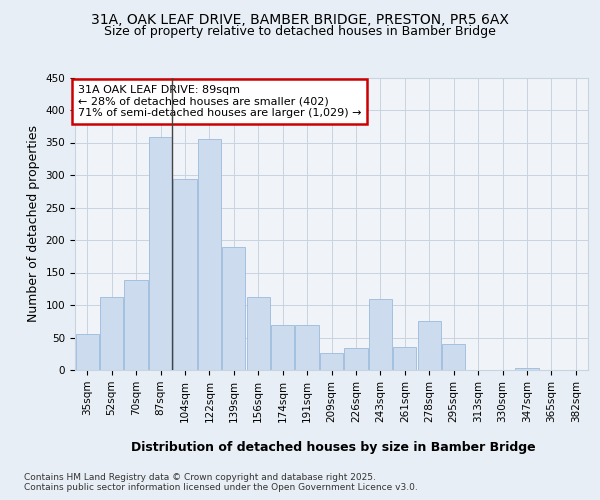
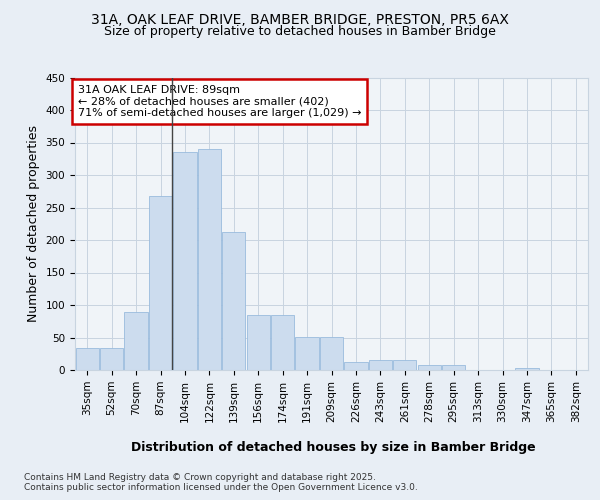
35sqm: 56 -> 34
52sqm: 112 -> 34
70sqm: 138 -> 90
87sqm: 358 -> 268
104sqm: 294 -> 335
122sqm: 356 -> 340
139sqm: 190 -> 213
156sqm: 112 -> 85
174sqm: 70 -> 85
191sqm: 70 -> 51
209sqm: 26 -> 51
226sqm: 34 -> 12
243sqm: 110 -> 15
261sqm: 36 -> 15
278sqm: 76 -> 7
295sqm: 40 -> 7
